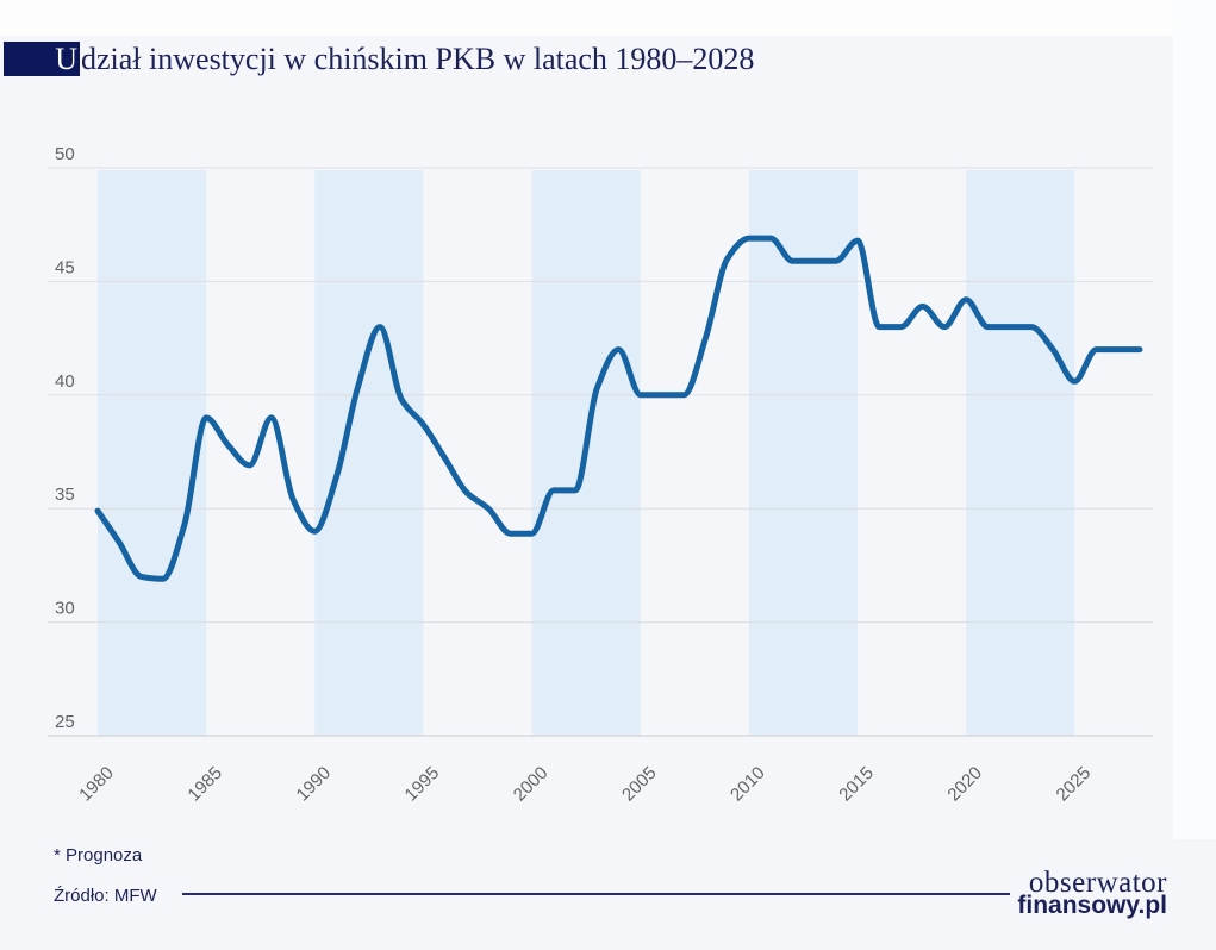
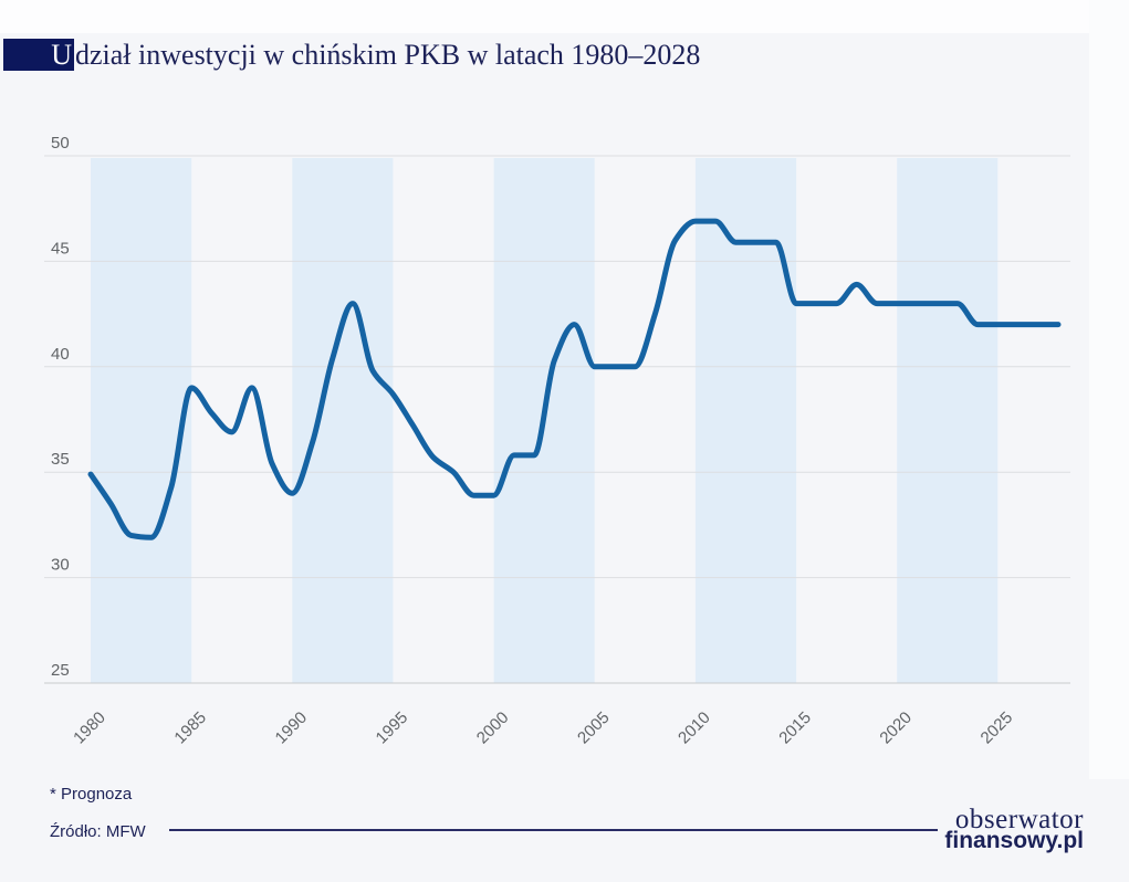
2015: 46.8 -> 43.0
2020: 44.2 -> 43.0
2025: 40.6 -> 42.0
